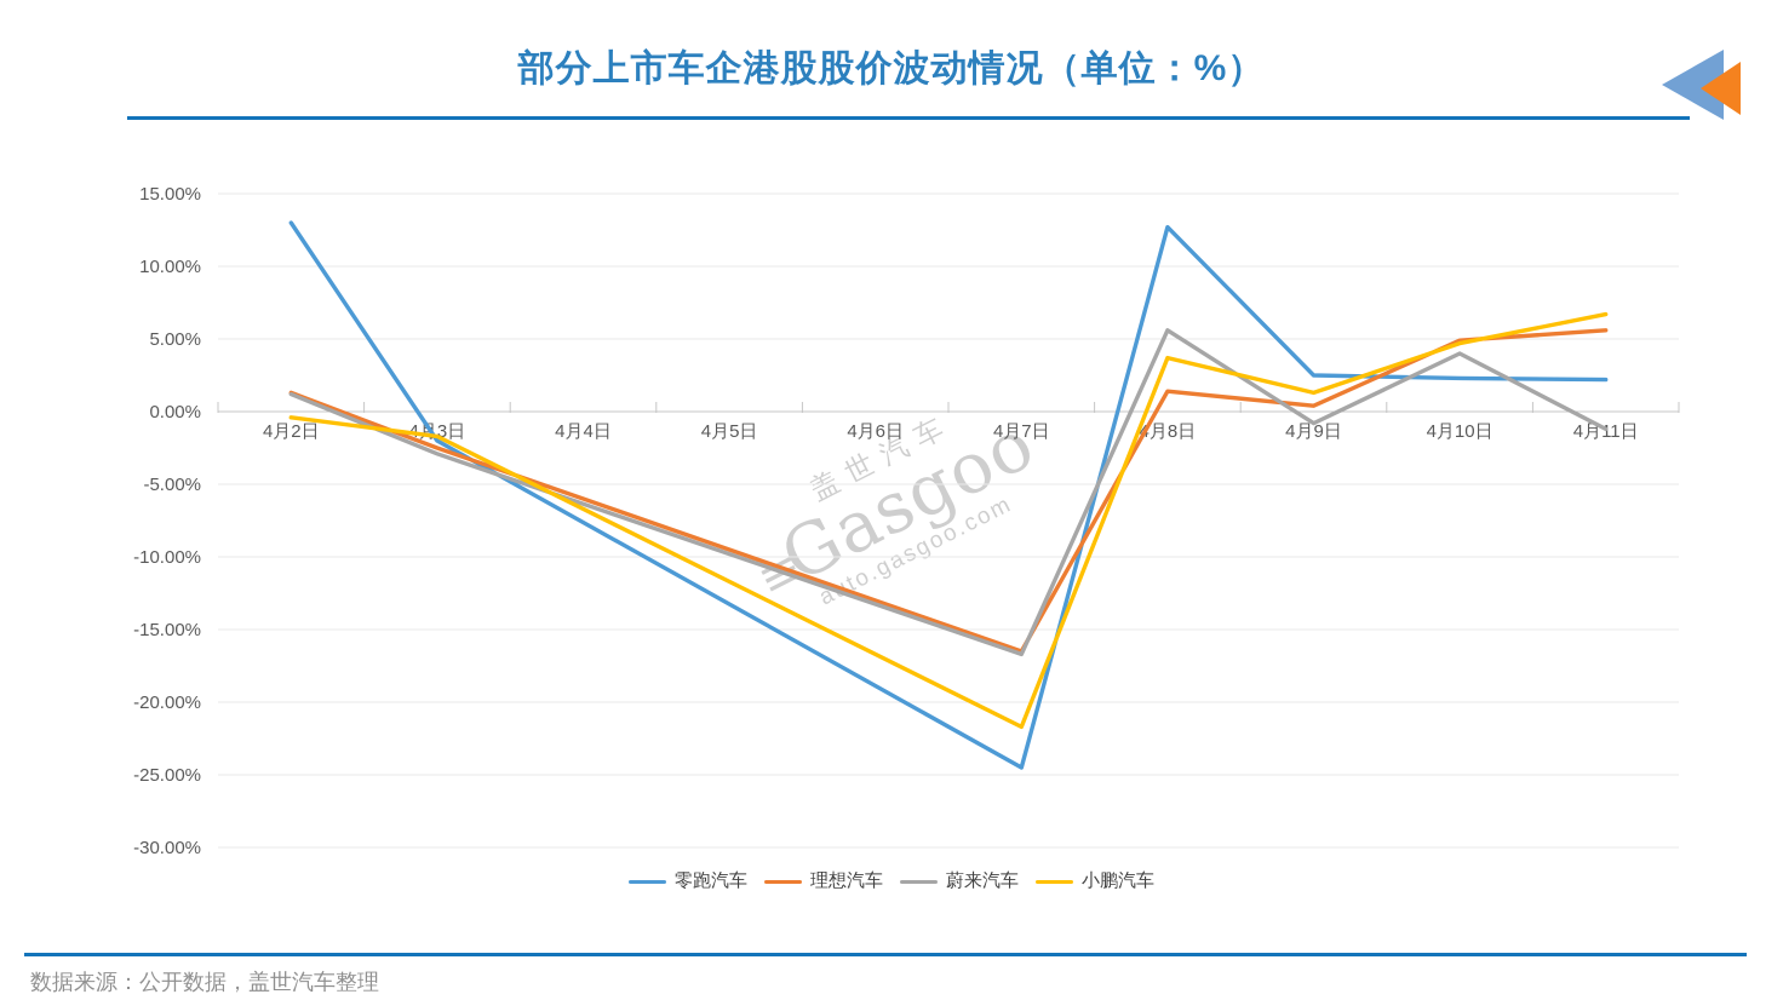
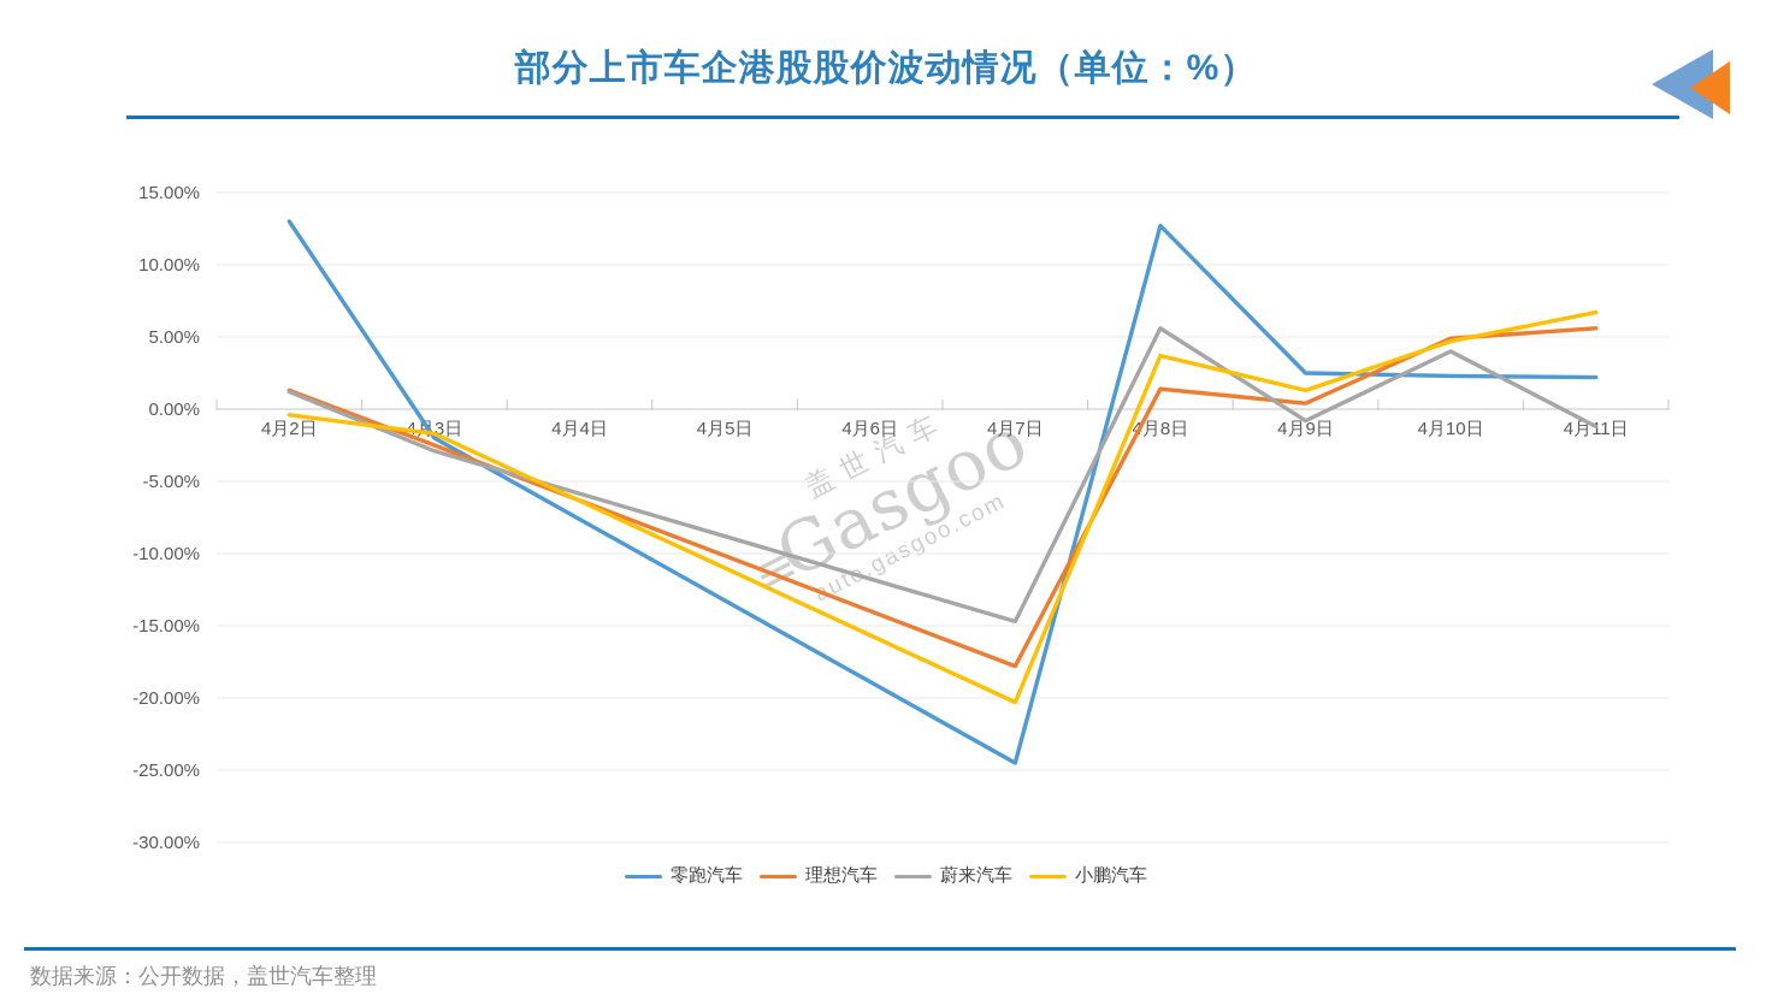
理想汽车/4月7日: -16.5% -> -17.8%
蔚来汽车/4月7日: -16.7% -> -14.7%
小鹏汽车/4月7日: -21.7% -> -20.3%
